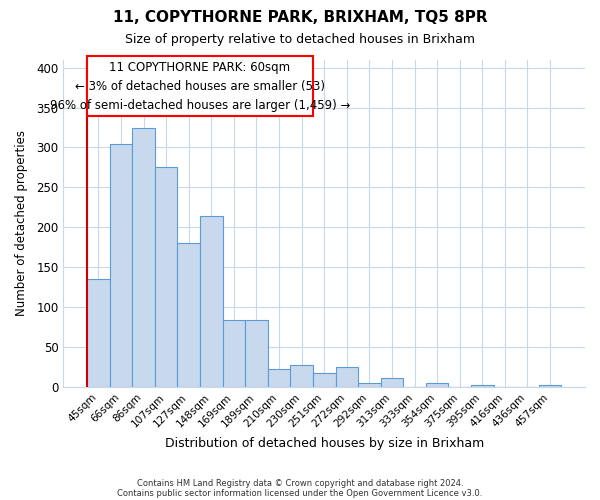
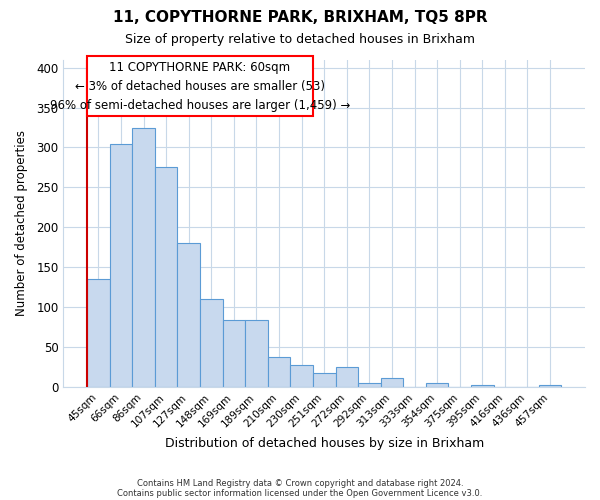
148sqm: 214 -> 110
210sqm: 22 -> 37
